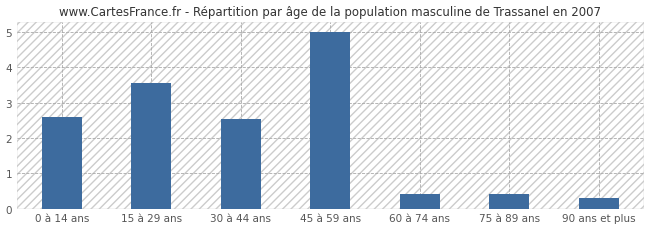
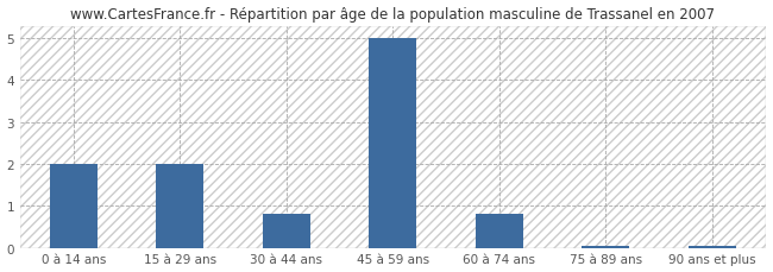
0 à 14 ans: 2.60 -> 2.00
15 à 29 ans: 3.55 -> 2.00
30 à 44 ans: 2.55 -> 0.80
60 à 74 ans: 0.40 -> 0.80
75 à 89 ans: 0.40 -> 0.05
90 ans et plus: 0.30 -> 0.05
